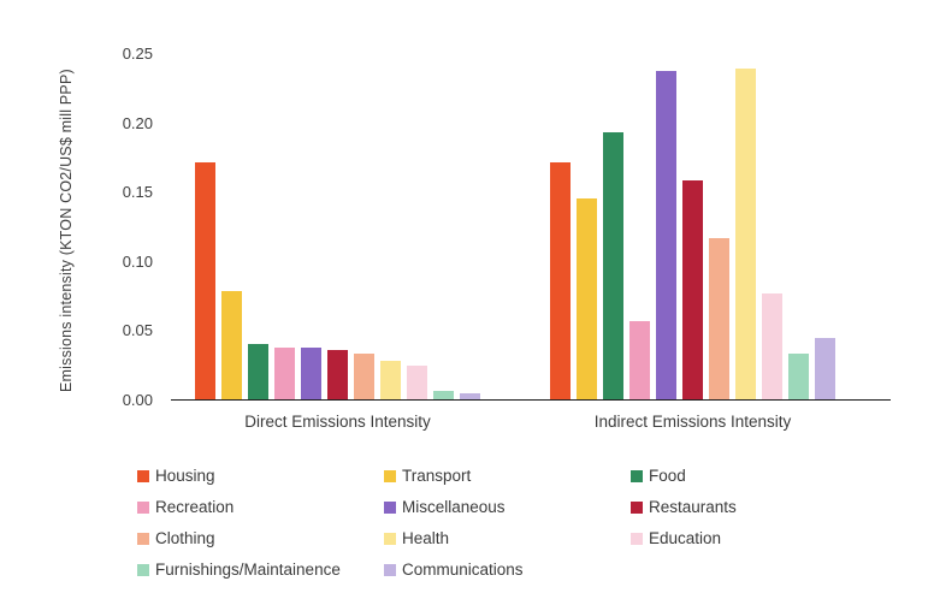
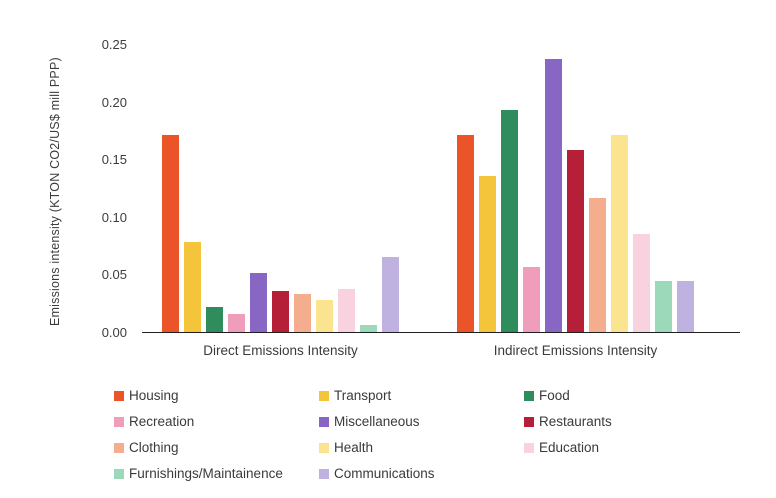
Food/Direct Emissions Intensity: 0.040 -> 0.022
Recreation/Direct Emissions Intensity: 0.037 -> 0.016
Miscellaneous/Direct Emissions Intensity: 0.037 -> 0.051
Education/Direct Emissions Intensity: 0.024 -> 0.037
Communications/Direct Emissions Intensity: 0.004 -> 0.065
Transport/Indirect Emissions Intensity: 0.145 -> 0.135
Health/Indirect Emissions Intensity: 0.239 -> 0.171
Education/Indirect Emissions Intensity: 0.076 -> 0.085
Furnishings/Maintainence/Indirect Emissions Intensity: 0.033 -> 0.044
